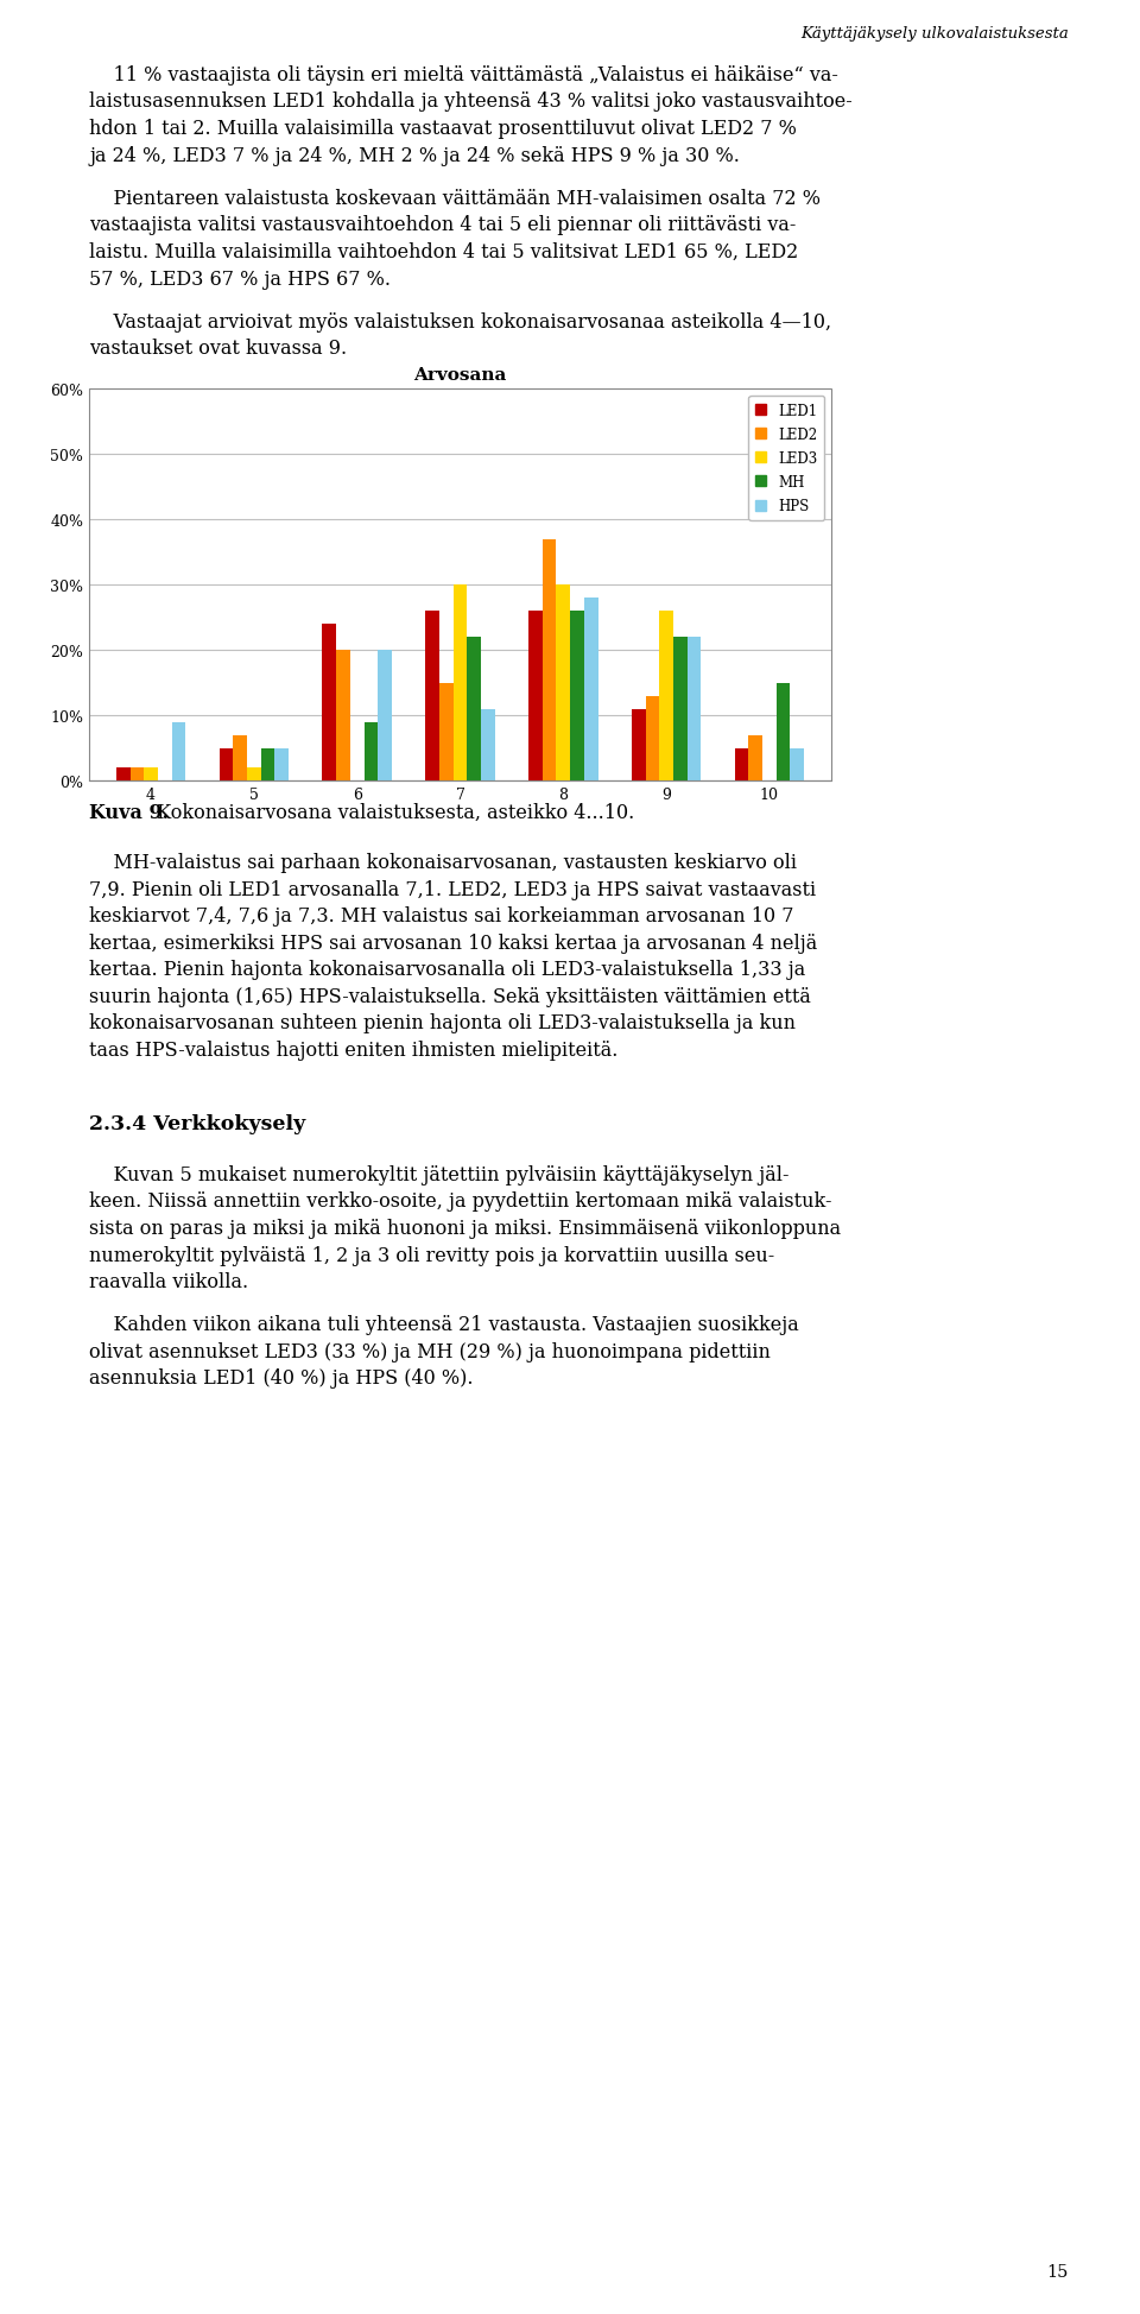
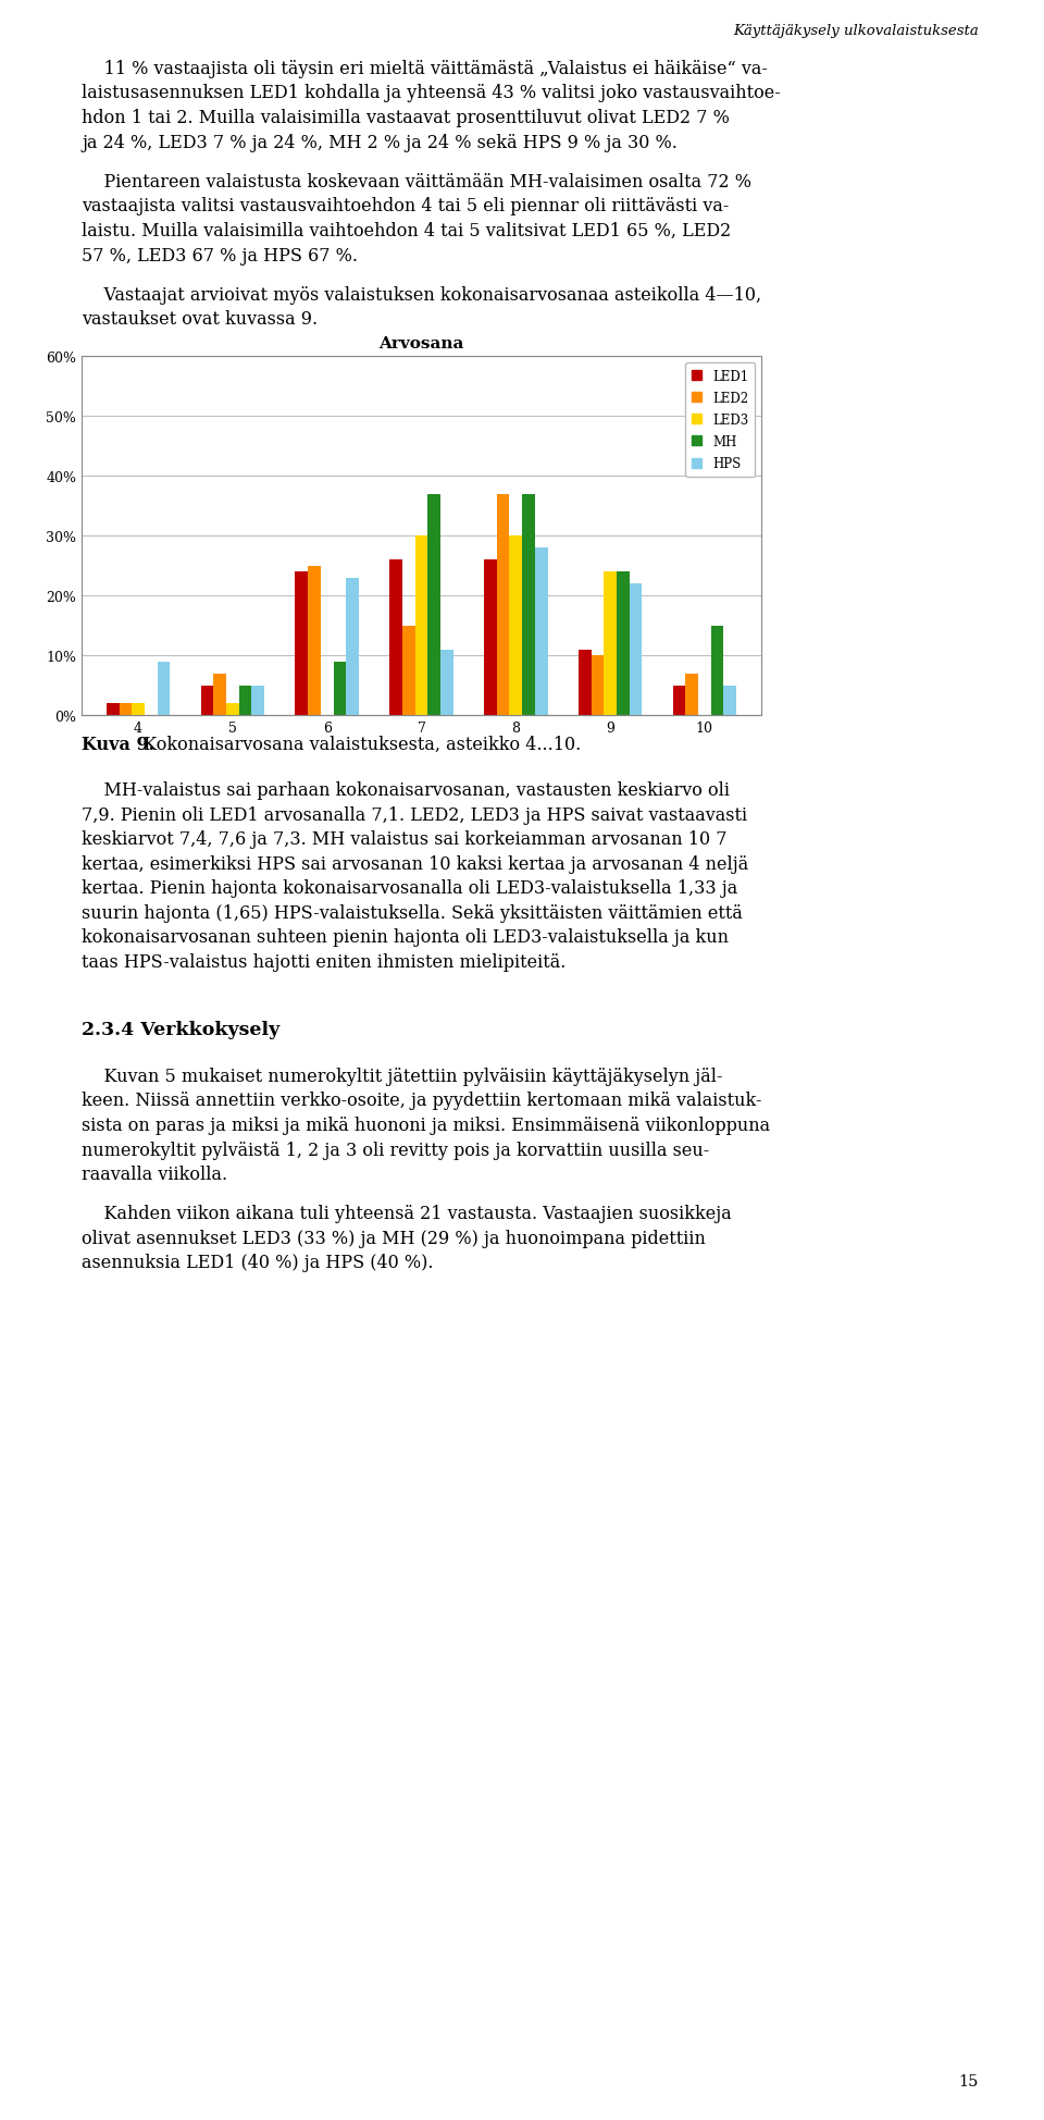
LED2/6: 20% -> 25%
HPS/6: 20% -> 23%
MH/7: 22% -> 37%
MH/8: 26% -> 37%
LED2/9: 13% -> 10%
LED3/9: 26% -> 24%
MH/9: 22% -> 24%
